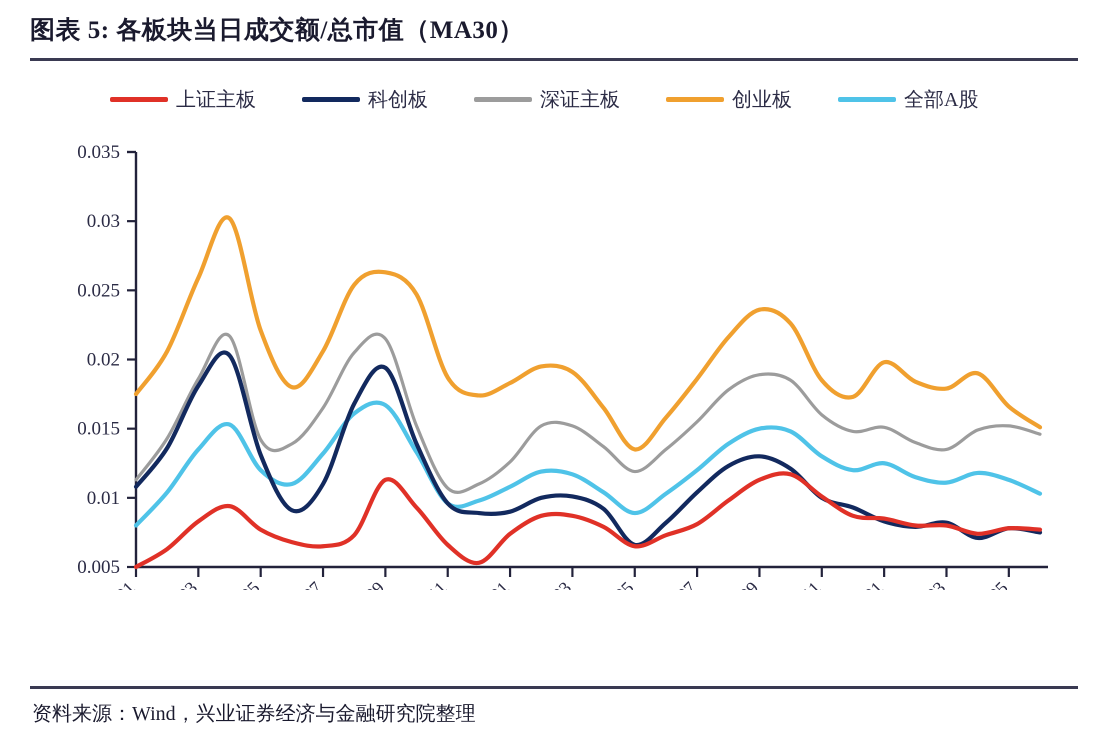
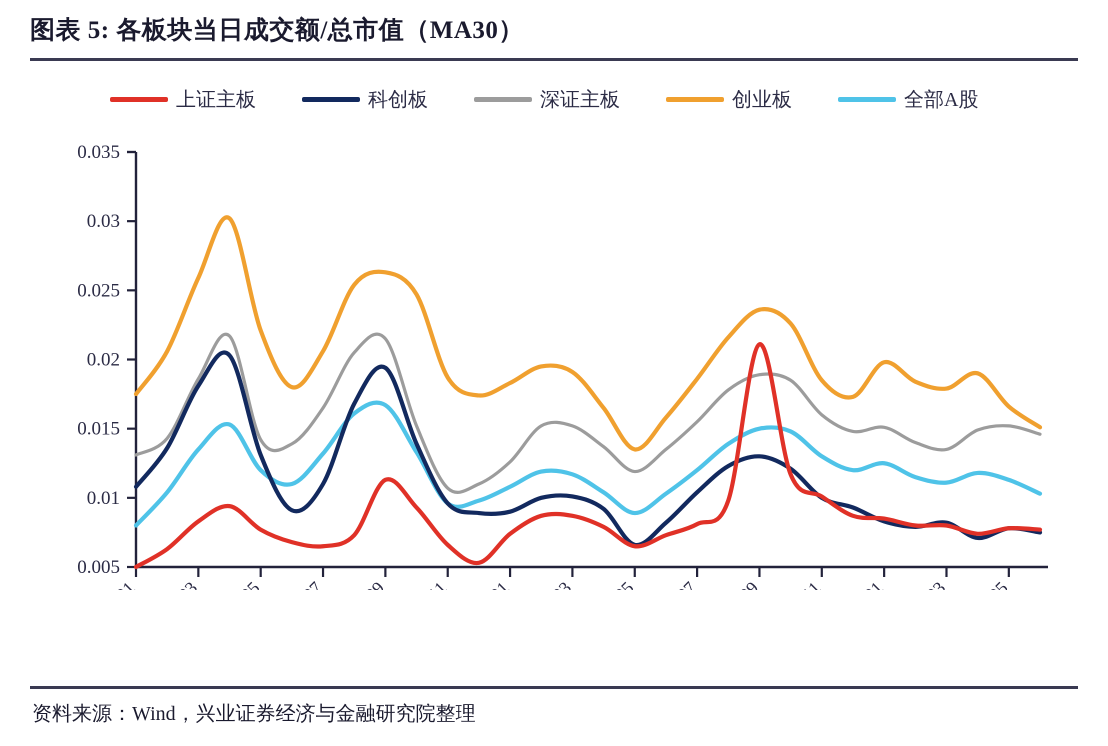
深证主板/2020-01: 0.0113 -> 0.0131
上证主板/2021-09: 0.0113 -> 0.0211
